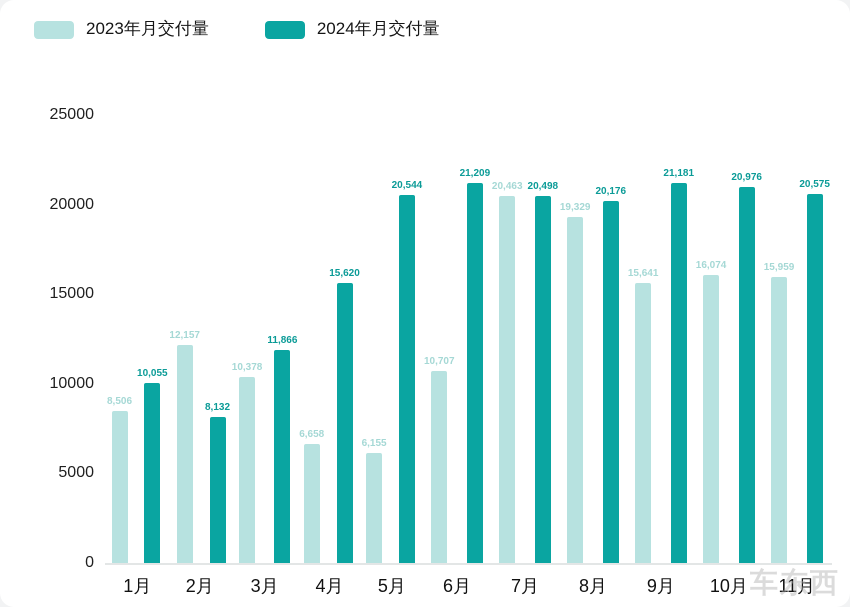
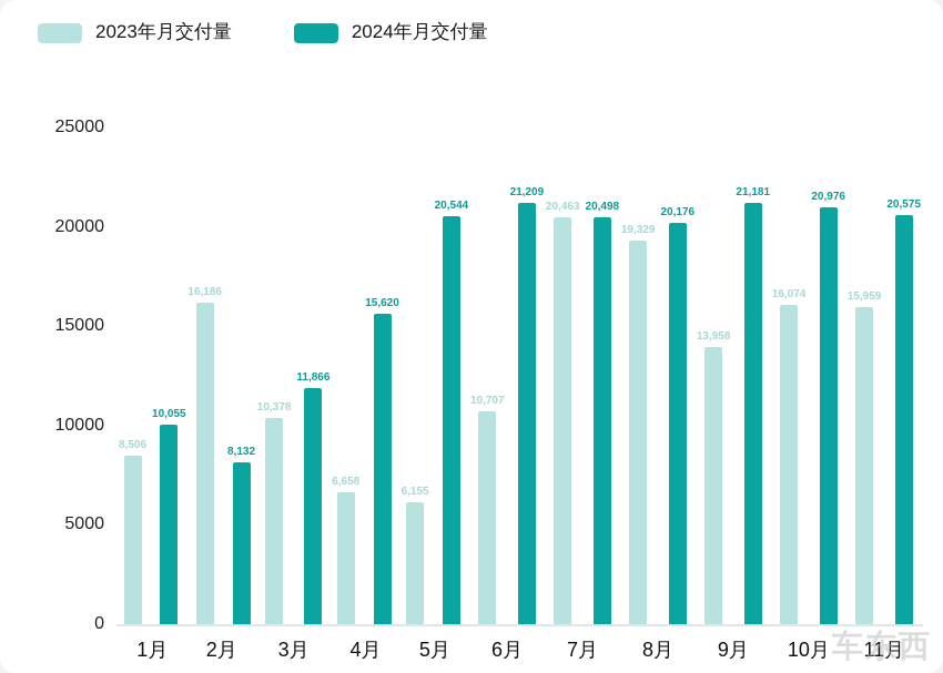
2023年月交付量/2月: 12,157 -> 16,186
2023年月交付量/9月: 15,641 -> 13,958
